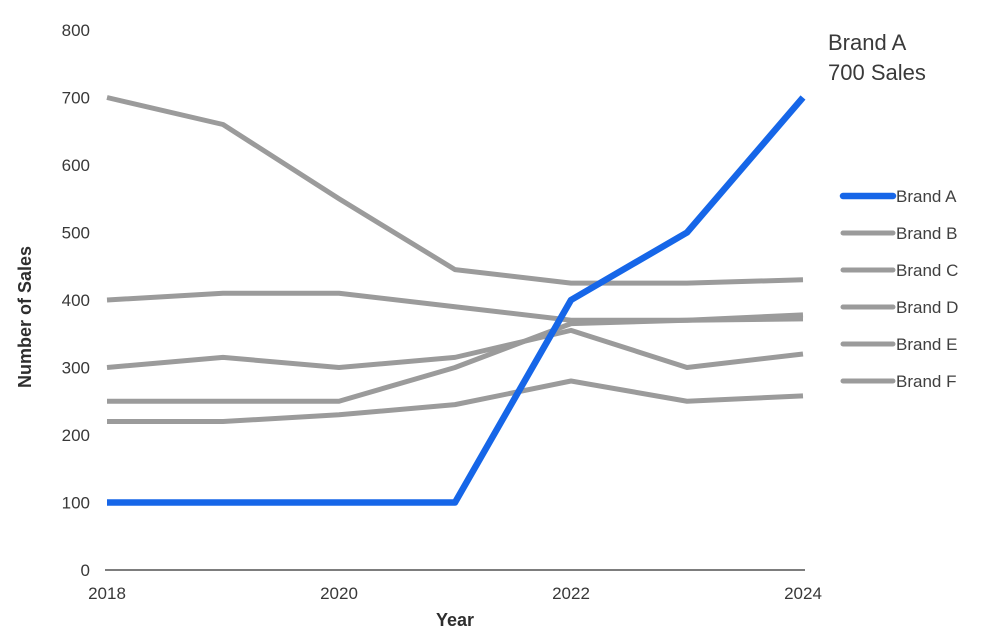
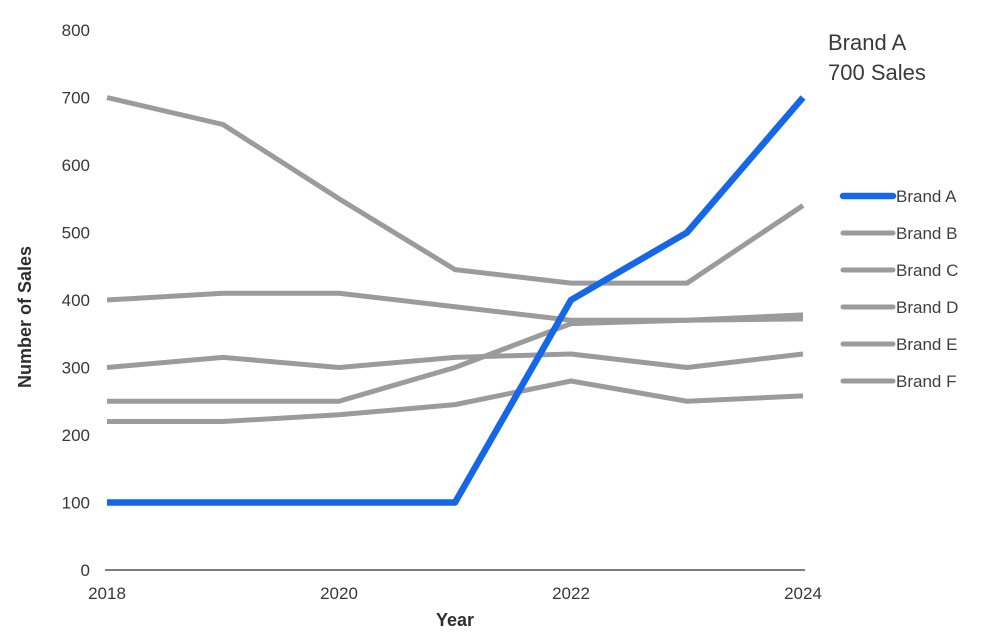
Brand D/2022: 360 -> 320
Brand B/2024: 430 -> 540
